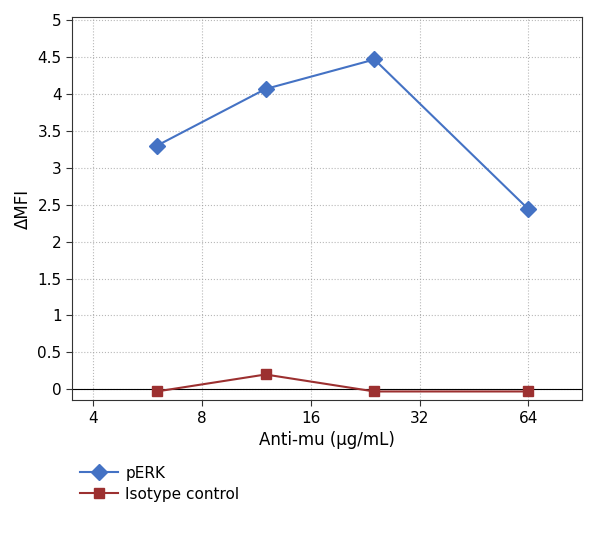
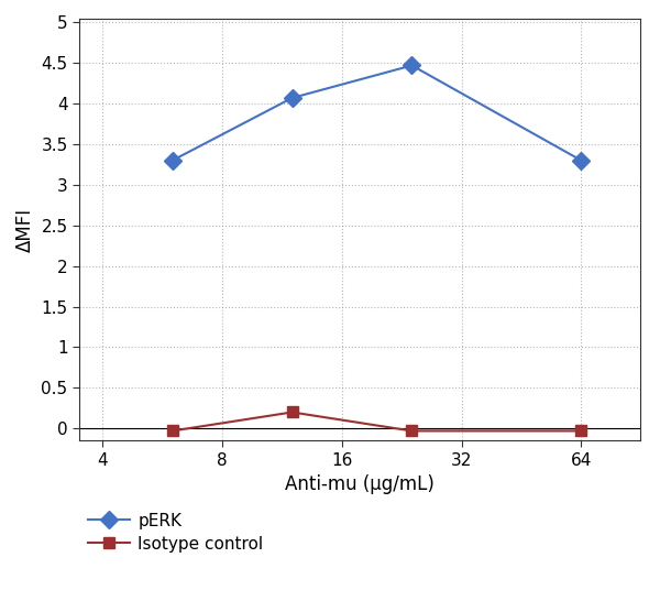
pERK/64: 2.44 -> 3.30
